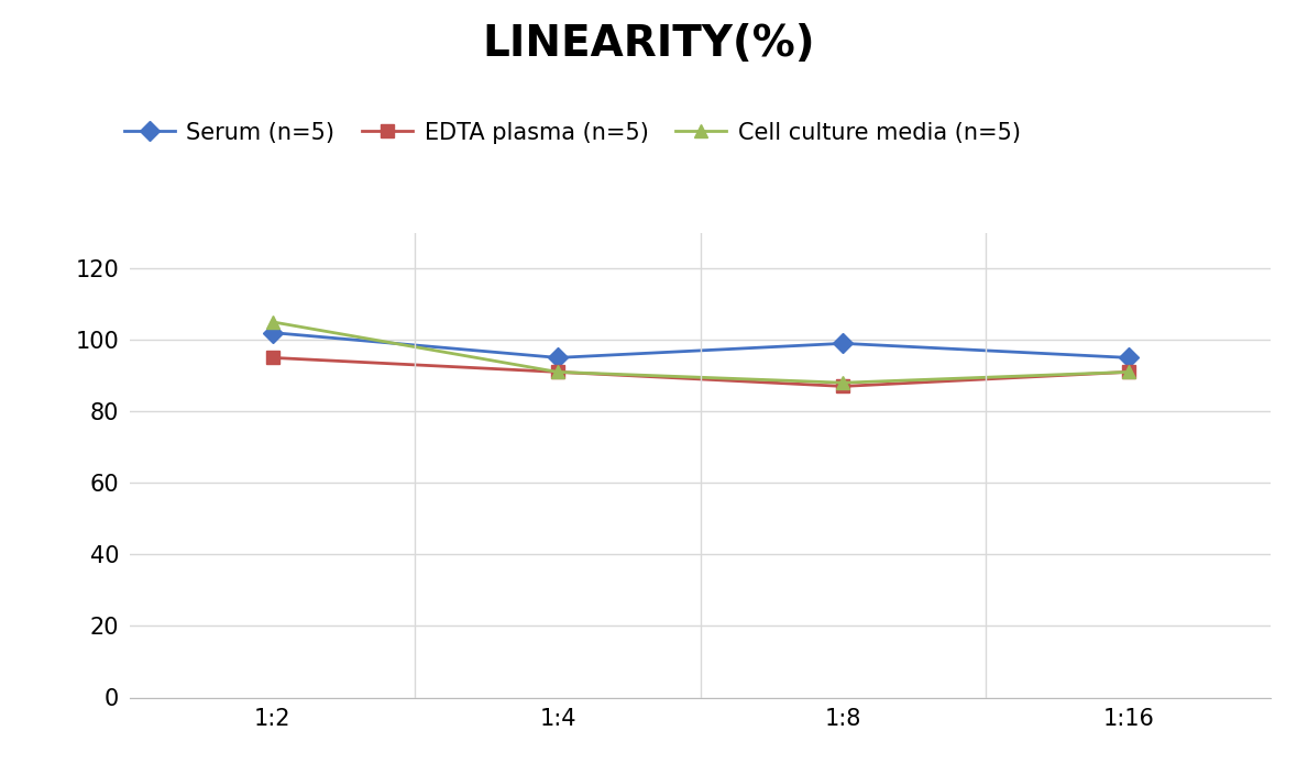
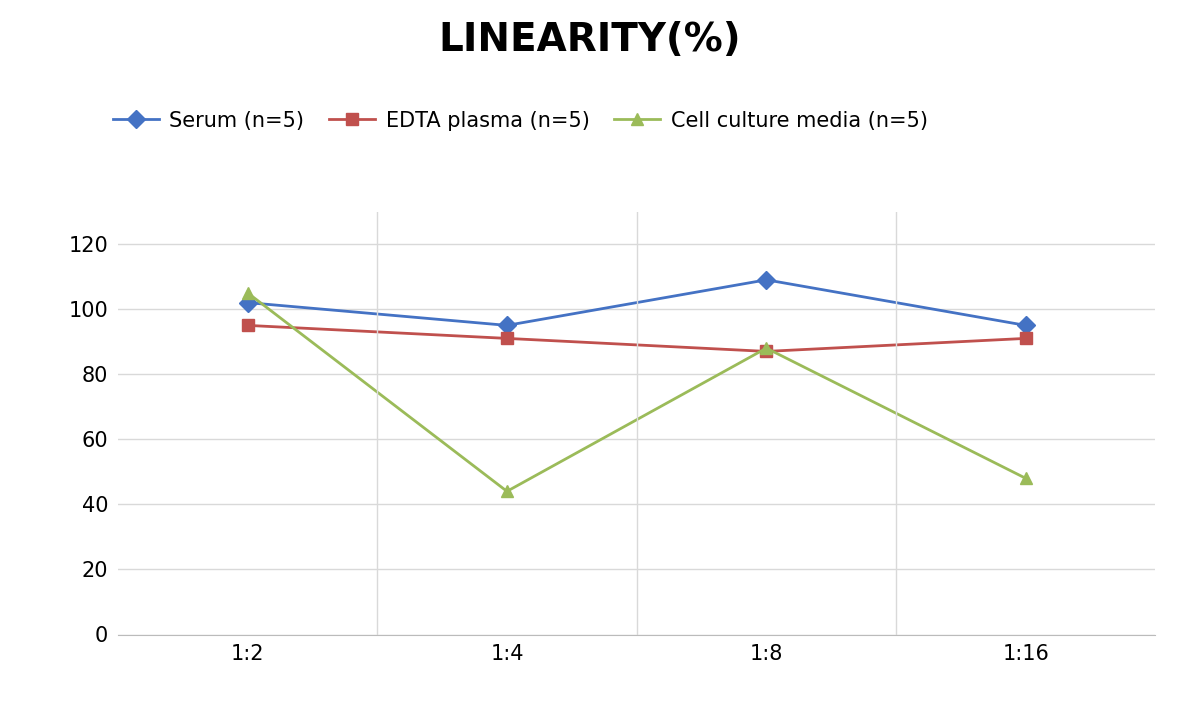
Cell culture media (n=5)/1:4: 91 -> 44
Serum (n=5)/1:8: 99 -> 109
Cell culture media (n=5)/1:16: 91 -> 48
